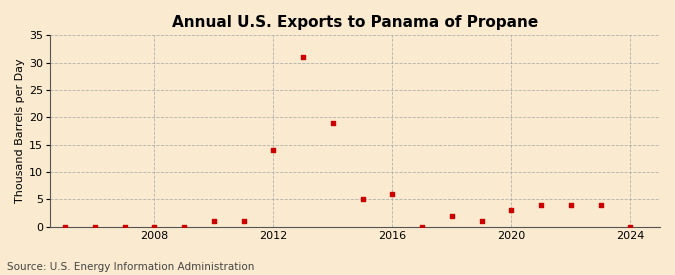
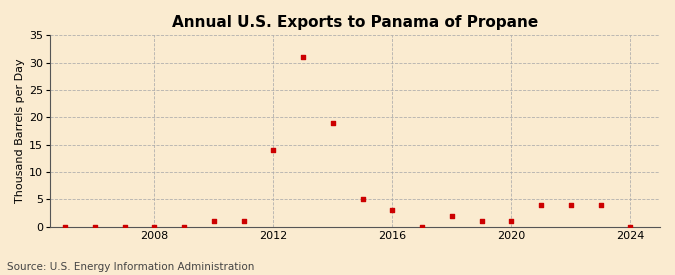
2016: 6 -> 3
2020: 3 -> 1
